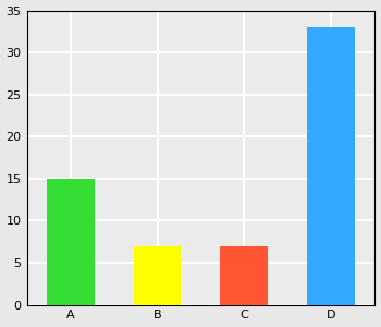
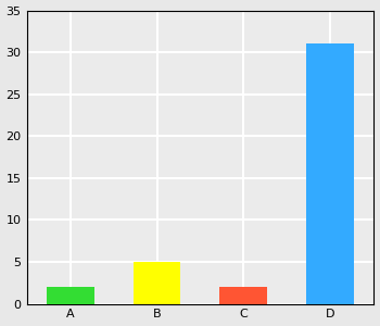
A: 15 -> 2
B: 7 -> 5
C: 7 -> 2
D: 33 -> 31
